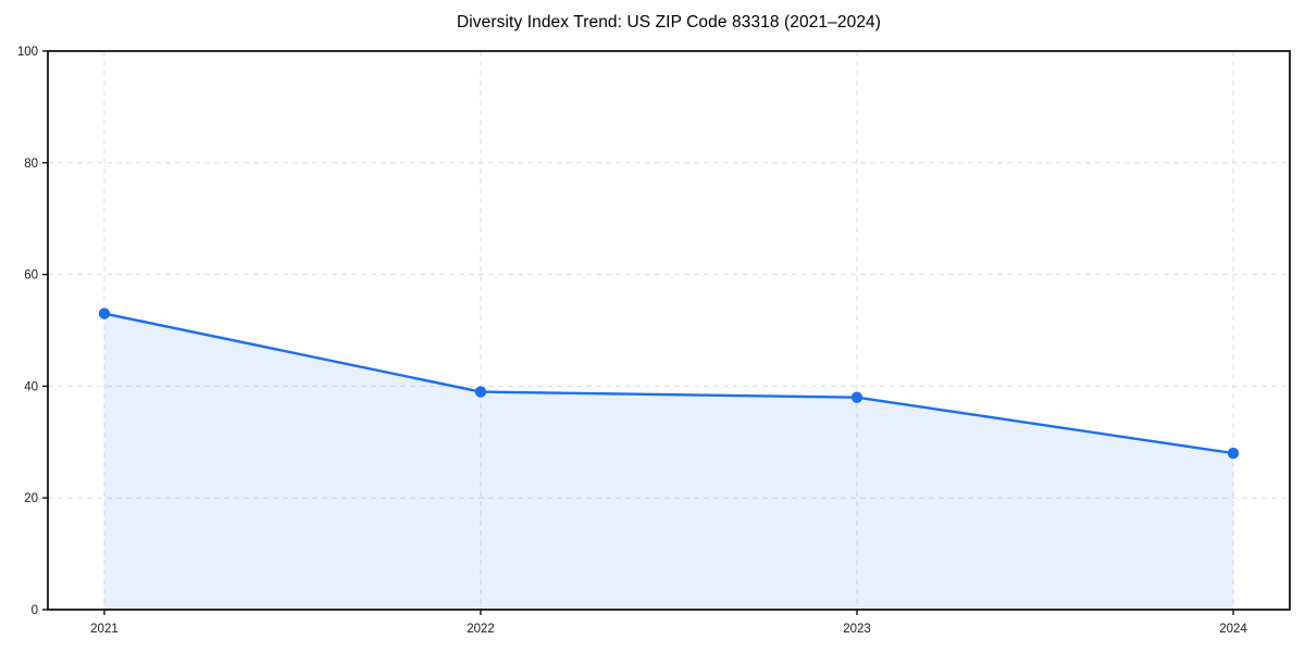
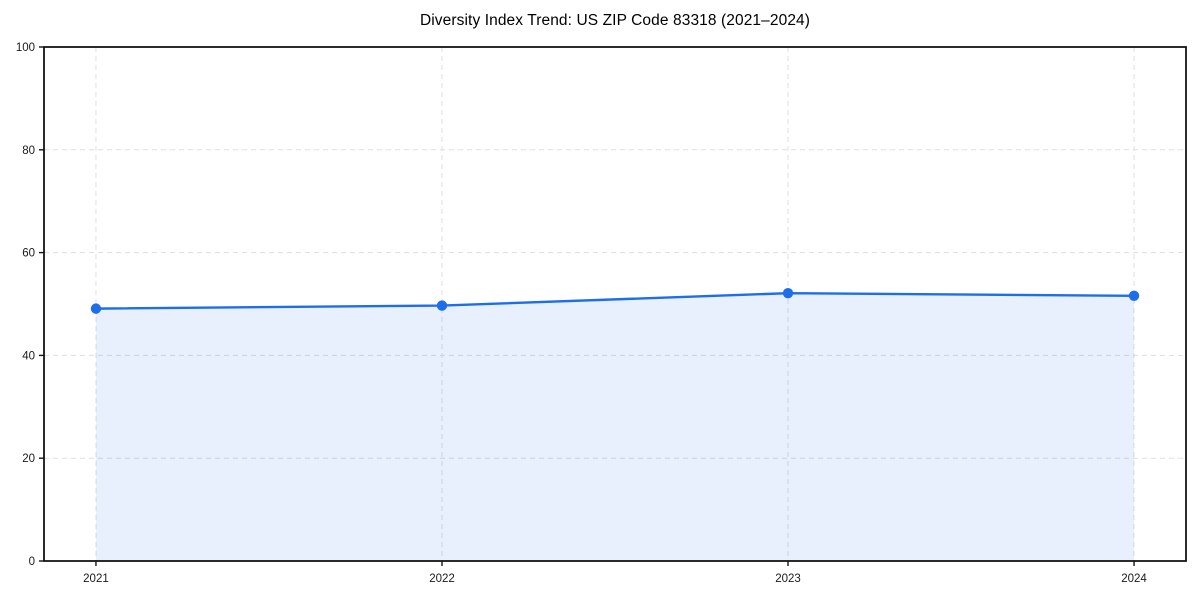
2021: 53 -> 49
2022: 39 -> 50
2023: 38 -> 52
2024: 28 -> 52
